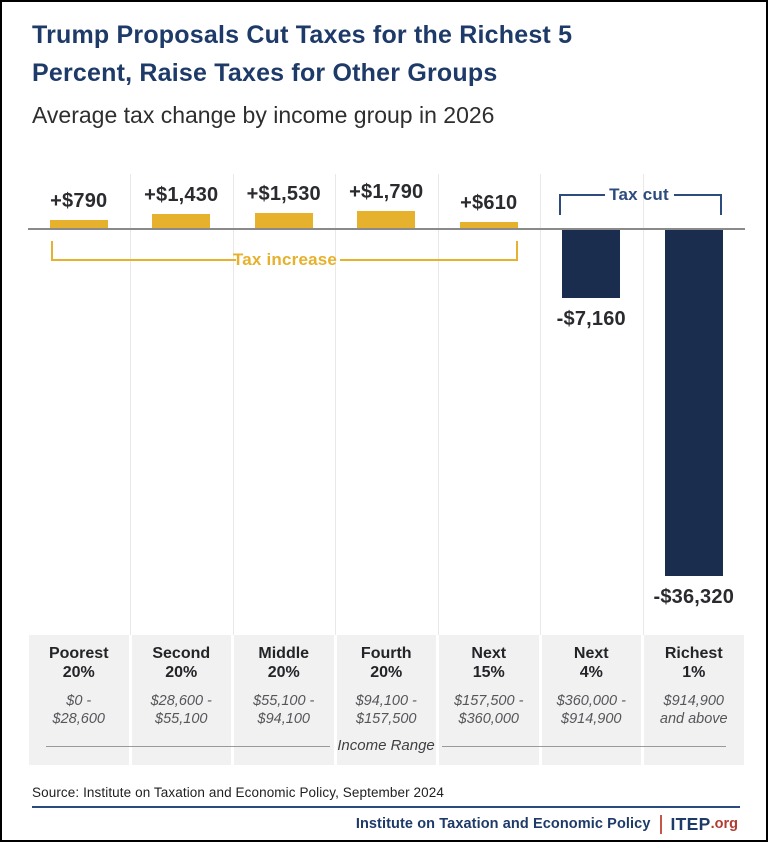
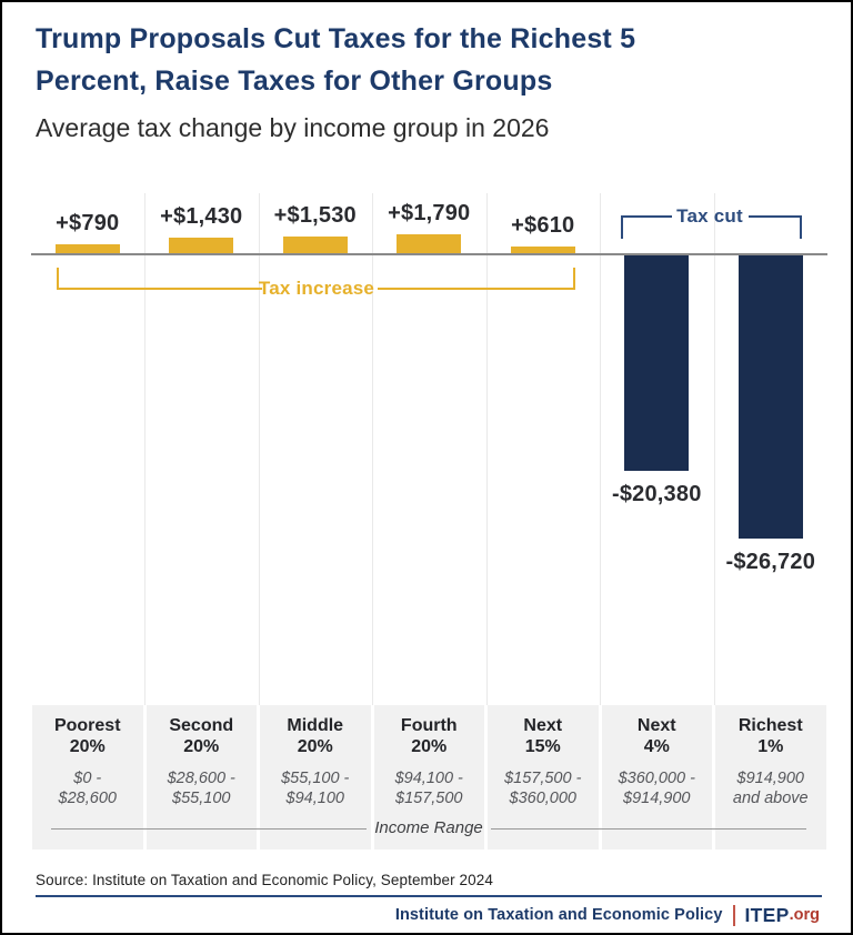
Next 4%: -$7,160 -> -$20,380
Richest 1%: -$36,320 -> -$26,720
